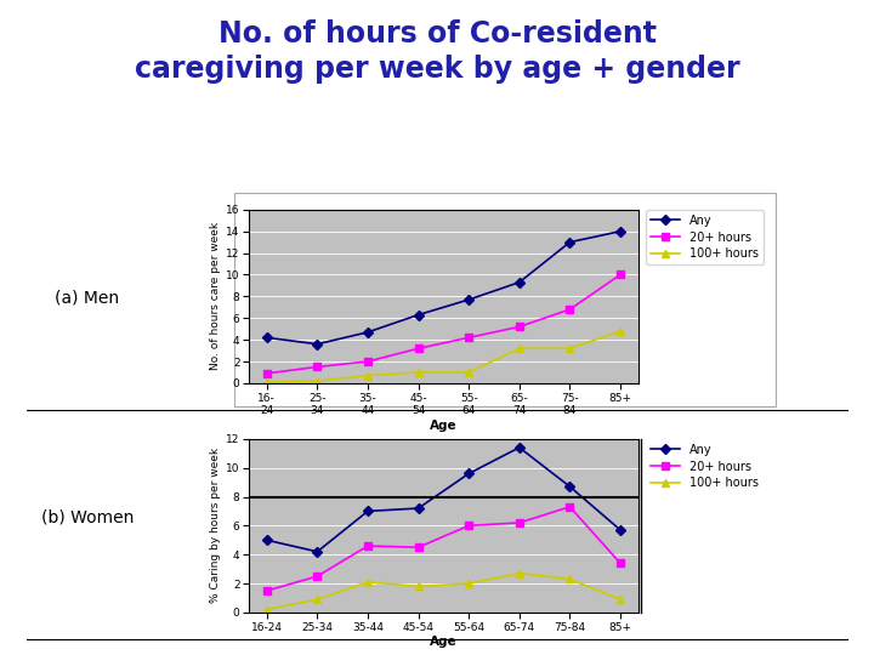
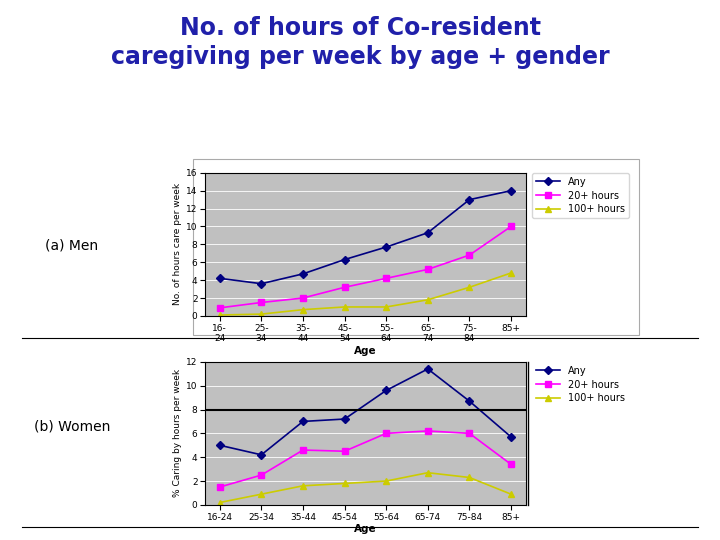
100+ hours/65- 74: 3.2 -> 1.8
100+ hours/35-44: 2.1 -> 1.6
20+ hours/75-84: 7.3 -> 6.0
